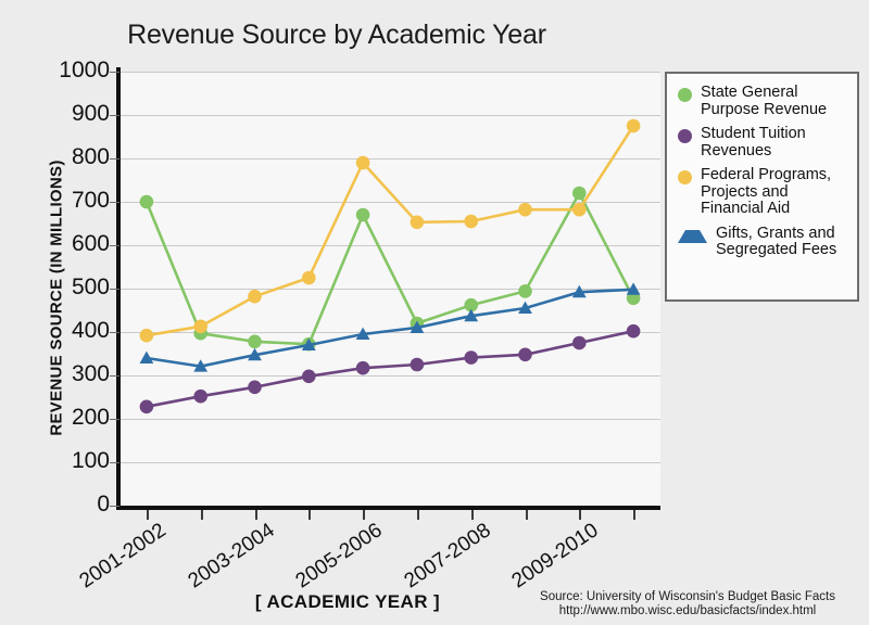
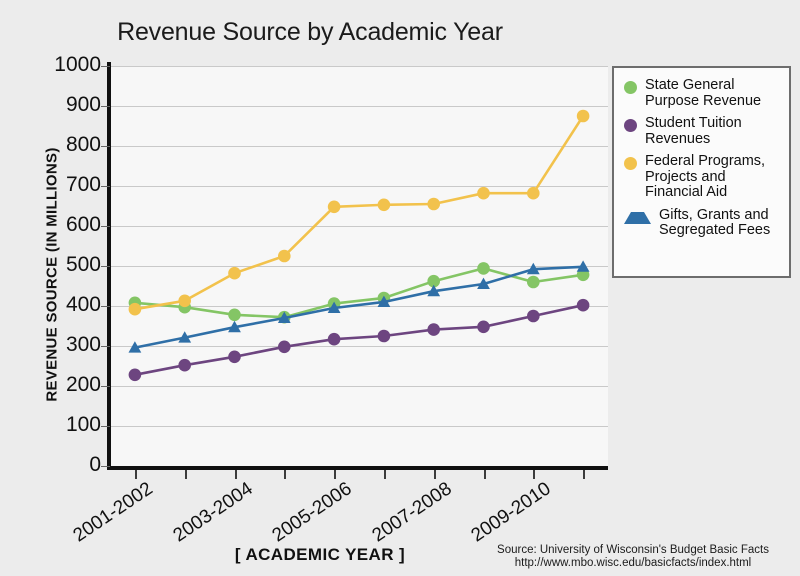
State General Purpose Revenue/2001-2002: 700 -> 410
Gifts, Grants and Segregated Fees/2001-2002: 340 -> 300
State General Purpose Revenue/2005-2006: 670 -> 410
Federal Programs, Projects and Financial Aid/2005-2006: 790 -> 650
State General Purpose Revenue/2009-2010: 720 -> 460
